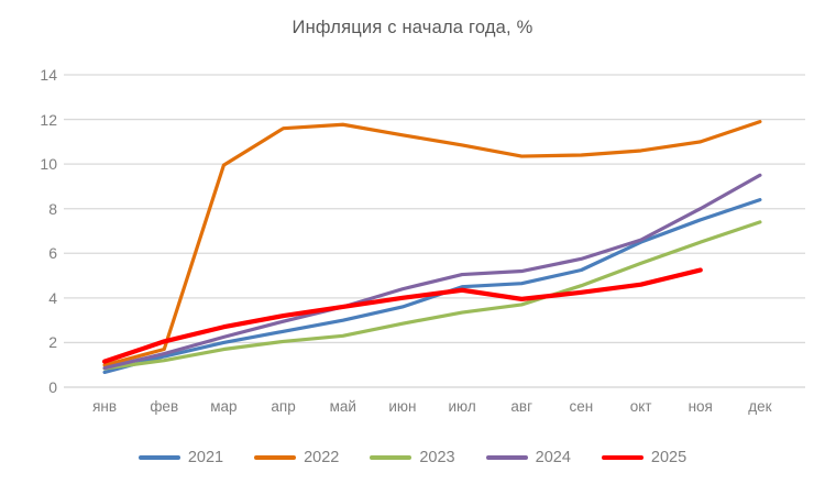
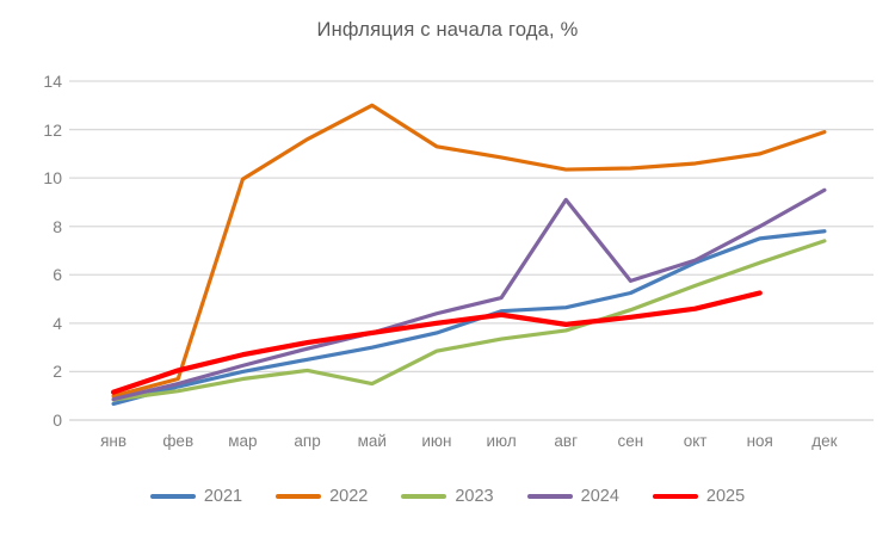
2022/май: 11.8 -> 13.0
2023/май: 2.3 -> 1.5
2024/авг: 5.2 -> 9.1
2021/дек: 8.4 -> 7.8
